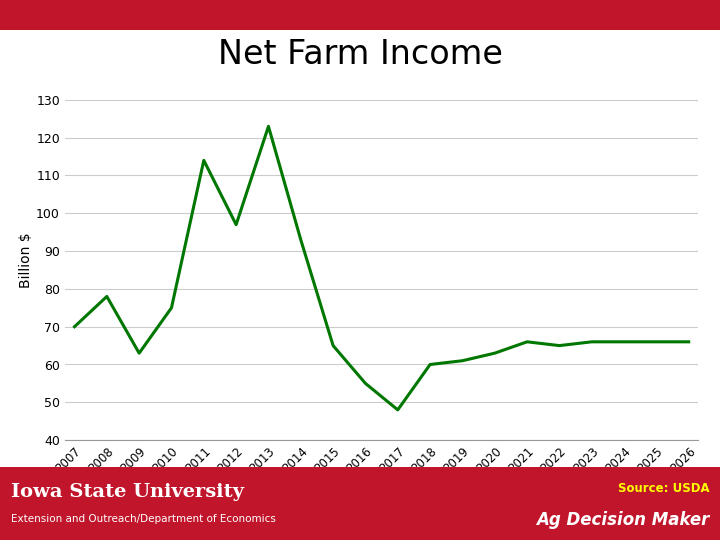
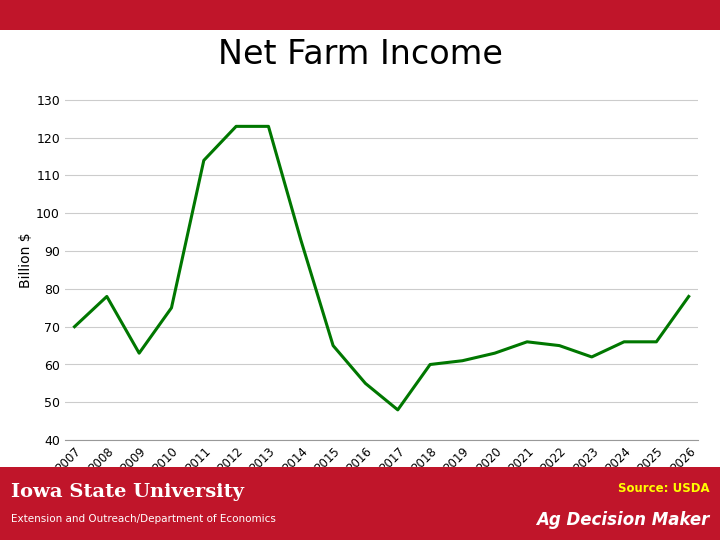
2012: 97 -> 123
2023: 66 -> 62
2026: 66 -> 78
